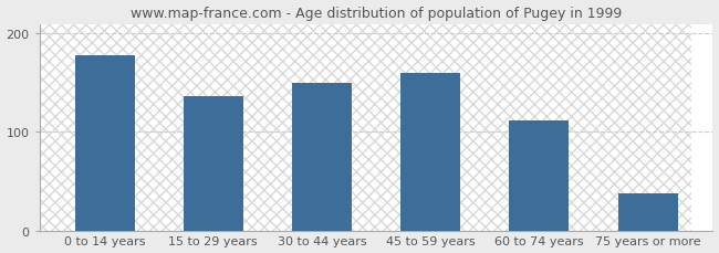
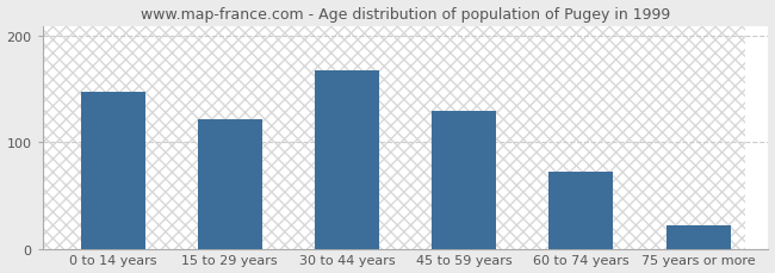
0 to 14 years: 178 -> 148
15 to 29 years: 136 -> 122
30 to 44 years: 150 -> 168
45 to 59 years: 160 -> 130
60 to 74 years: 112 -> 72
75 years or more: 38 -> 22
